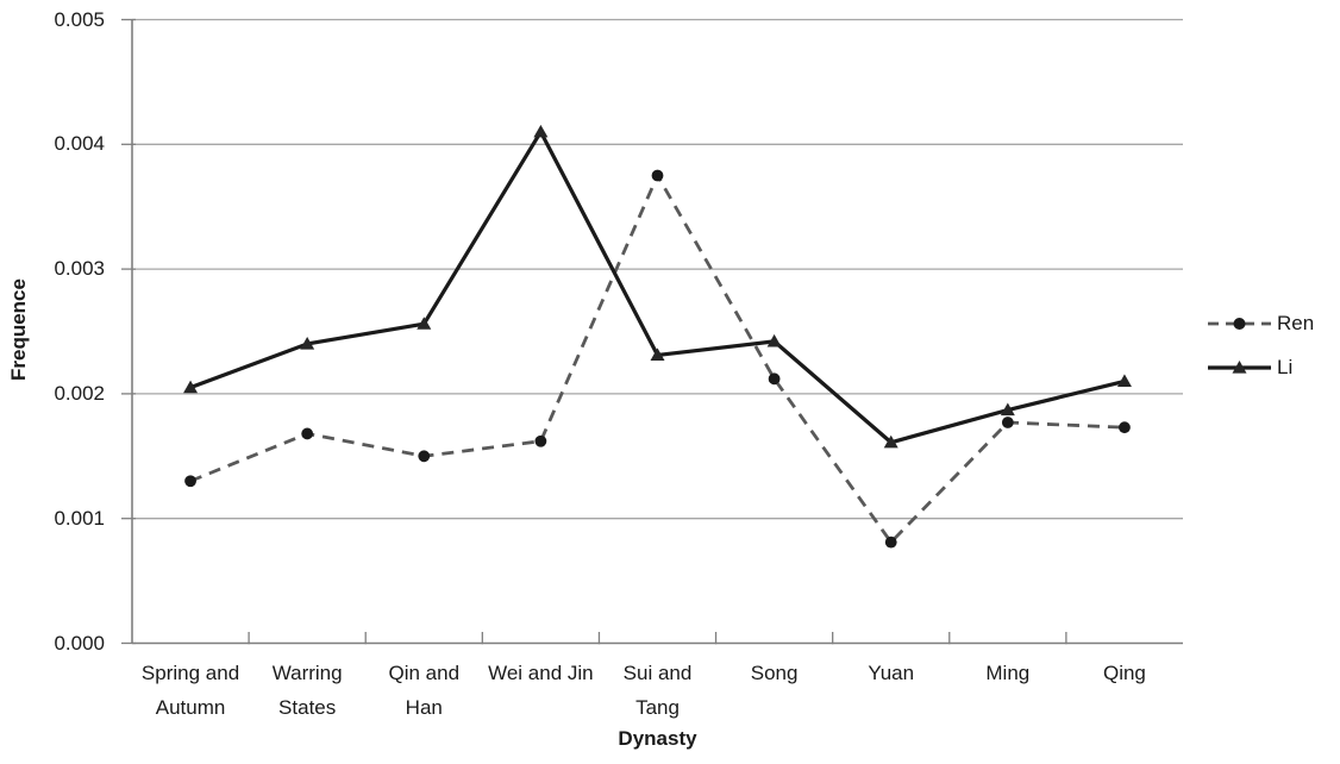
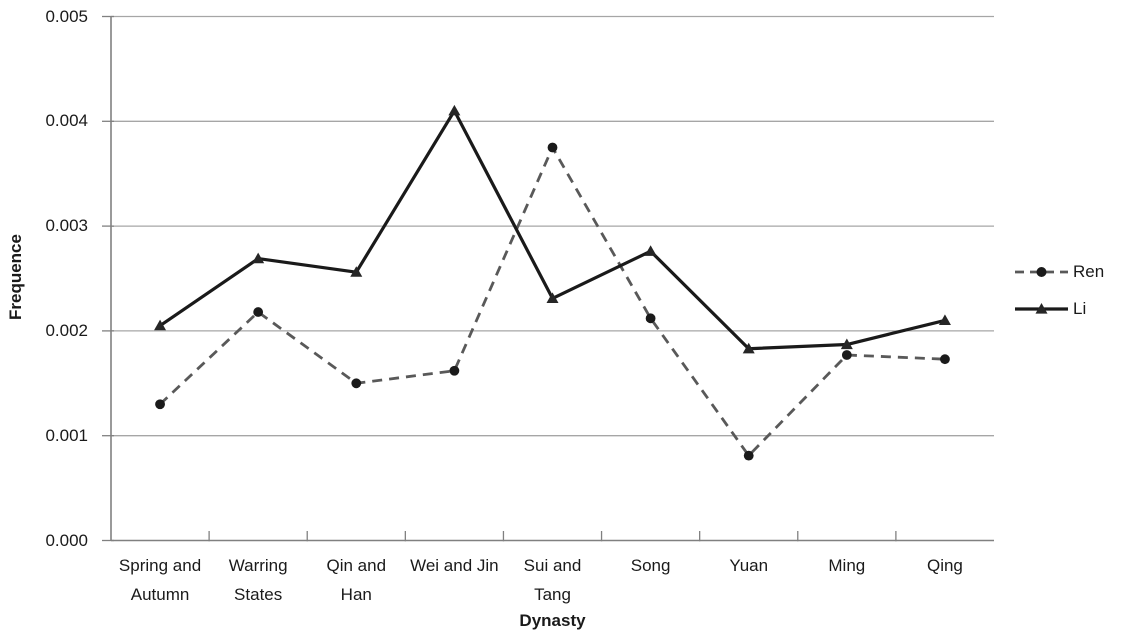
Ren/Warring States: 0.00168 -> 0.00218
Li/Warring States: 0.00240 -> 0.00269
Li/Song: 0.00242 -> 0.00276
Li/Yuan: 0.00161 -> 0.00183
